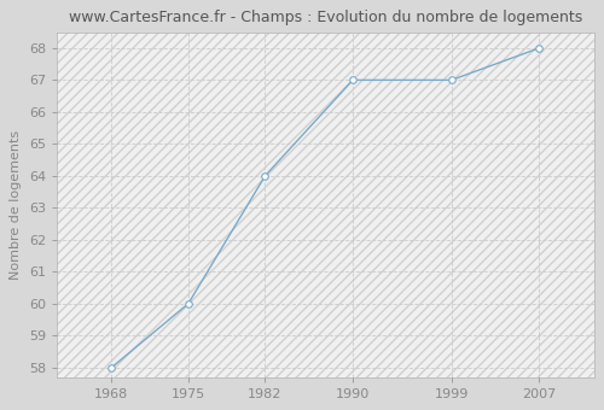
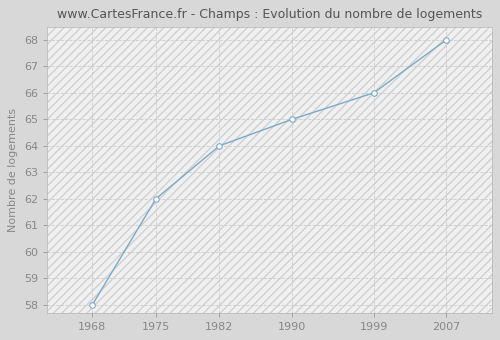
1975: 60 -> 62
1990: 67 -> 65
1999: 67 -> 66
